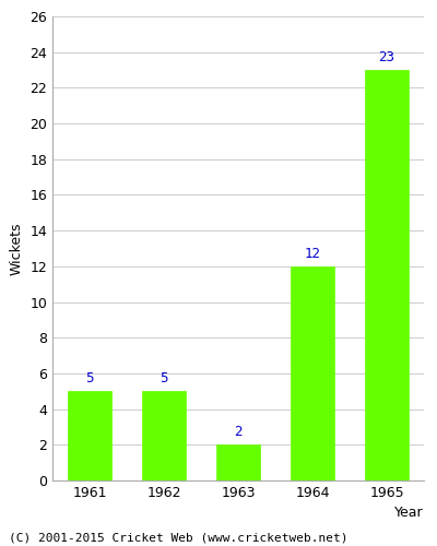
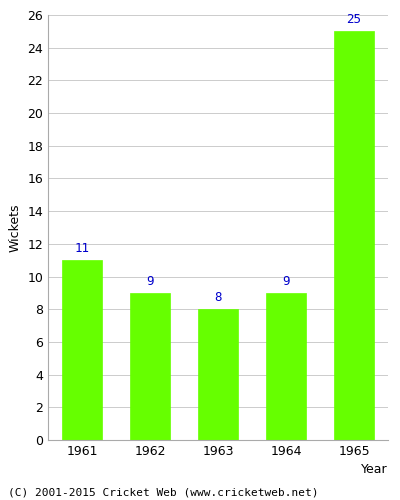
1961: 5 -> 11
1962: 5 -> 9
1963: 2 -> 8
1964: 12 -> 9
1965: 23 -> 25
